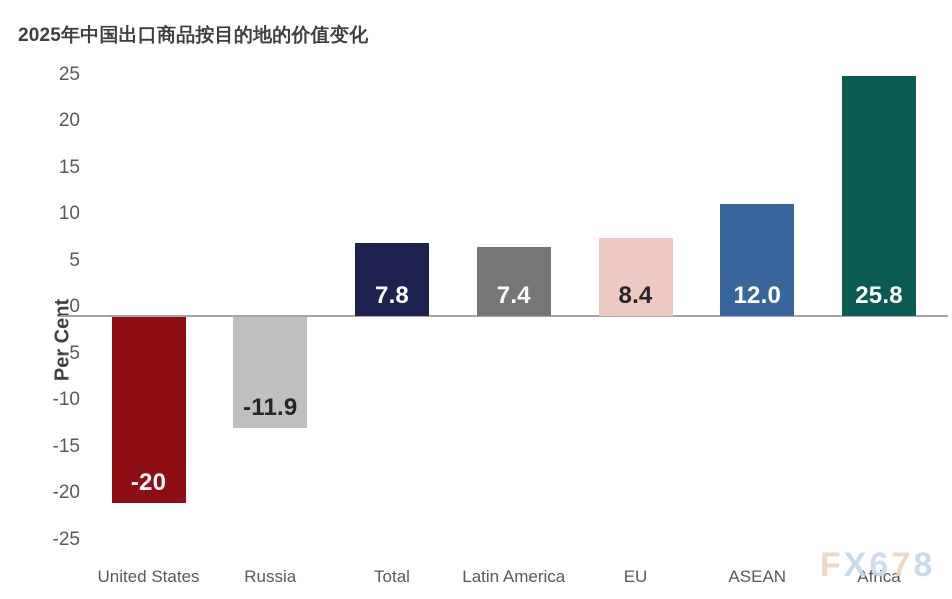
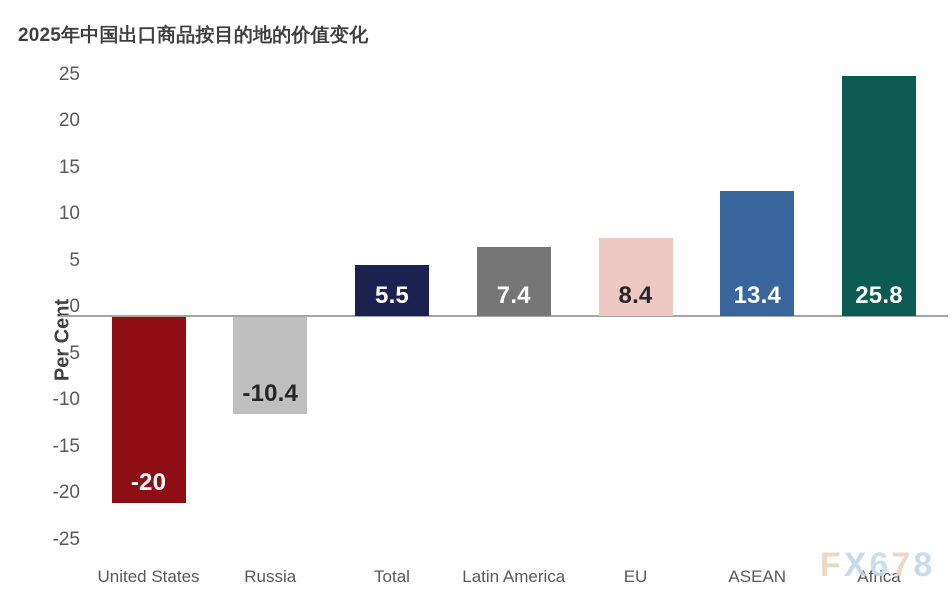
Russia: -11.9 -> -10.4
Total: 7.8 -> 5.5
ASEAN: 12.0 -> 13.4
